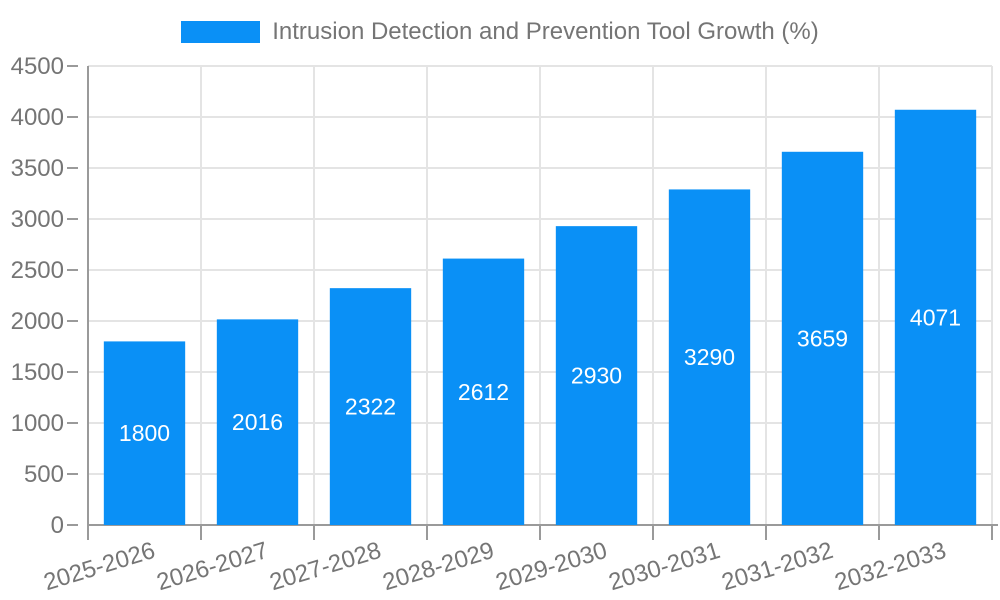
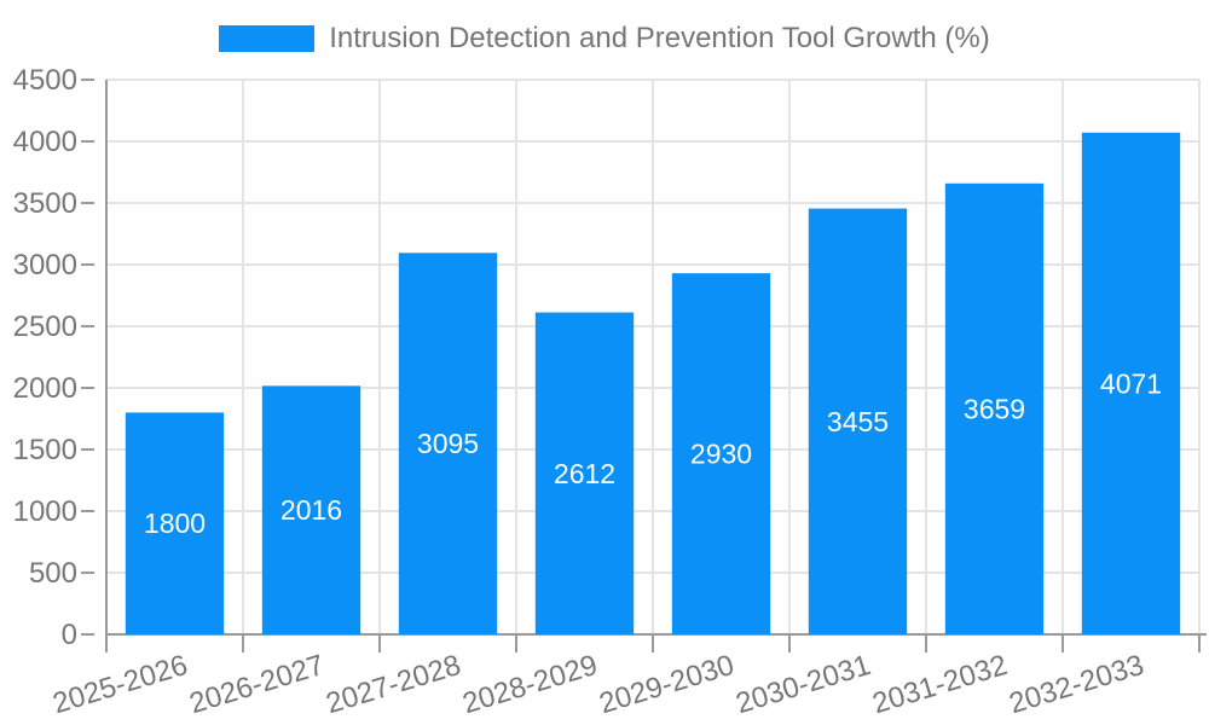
2027-2028: 2322 -> 3095
2030-2031: 3290 -> 3455
